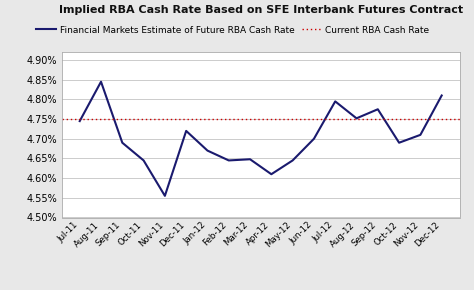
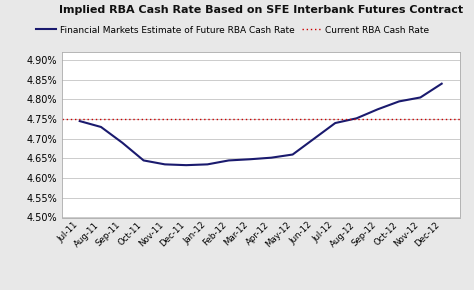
Aug-11: 4.845% -> 4.730%
Nov-11: 4.555% -> 4.635%
Dec-11: 4.720% -> 4.633%
Jan-12: 4.670% -> 4.635%
Apr-12: 4.610% -> 4.652%
May-12: 4.645% -> 4.660%
Jul-12: 4.795% -> 4.740%
Oct-12: 4.690% -> 4.795%
Nov-12: 4.710% -> 4.805%
Dec-12: 4.810% -> 4.840%
